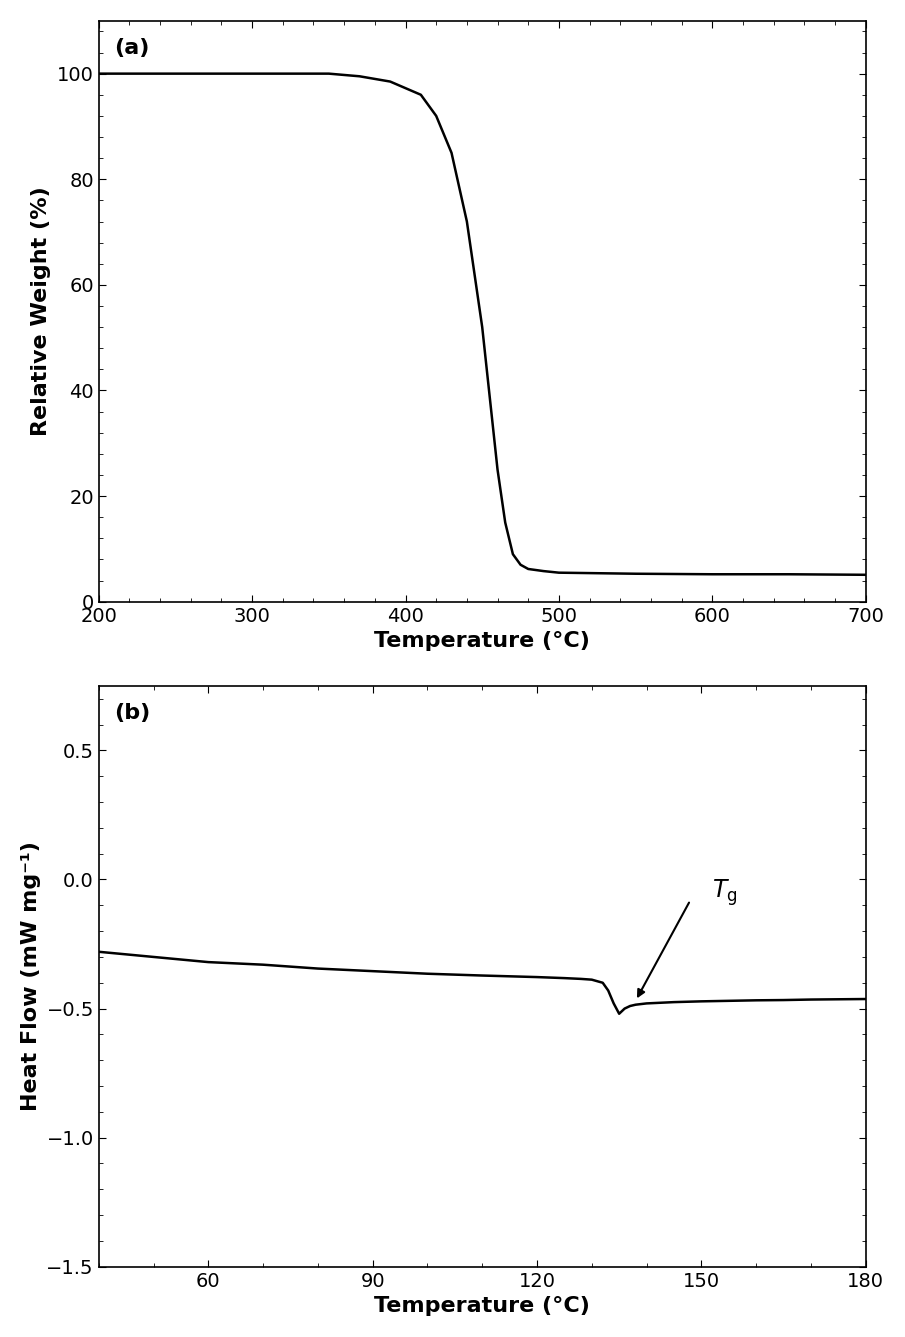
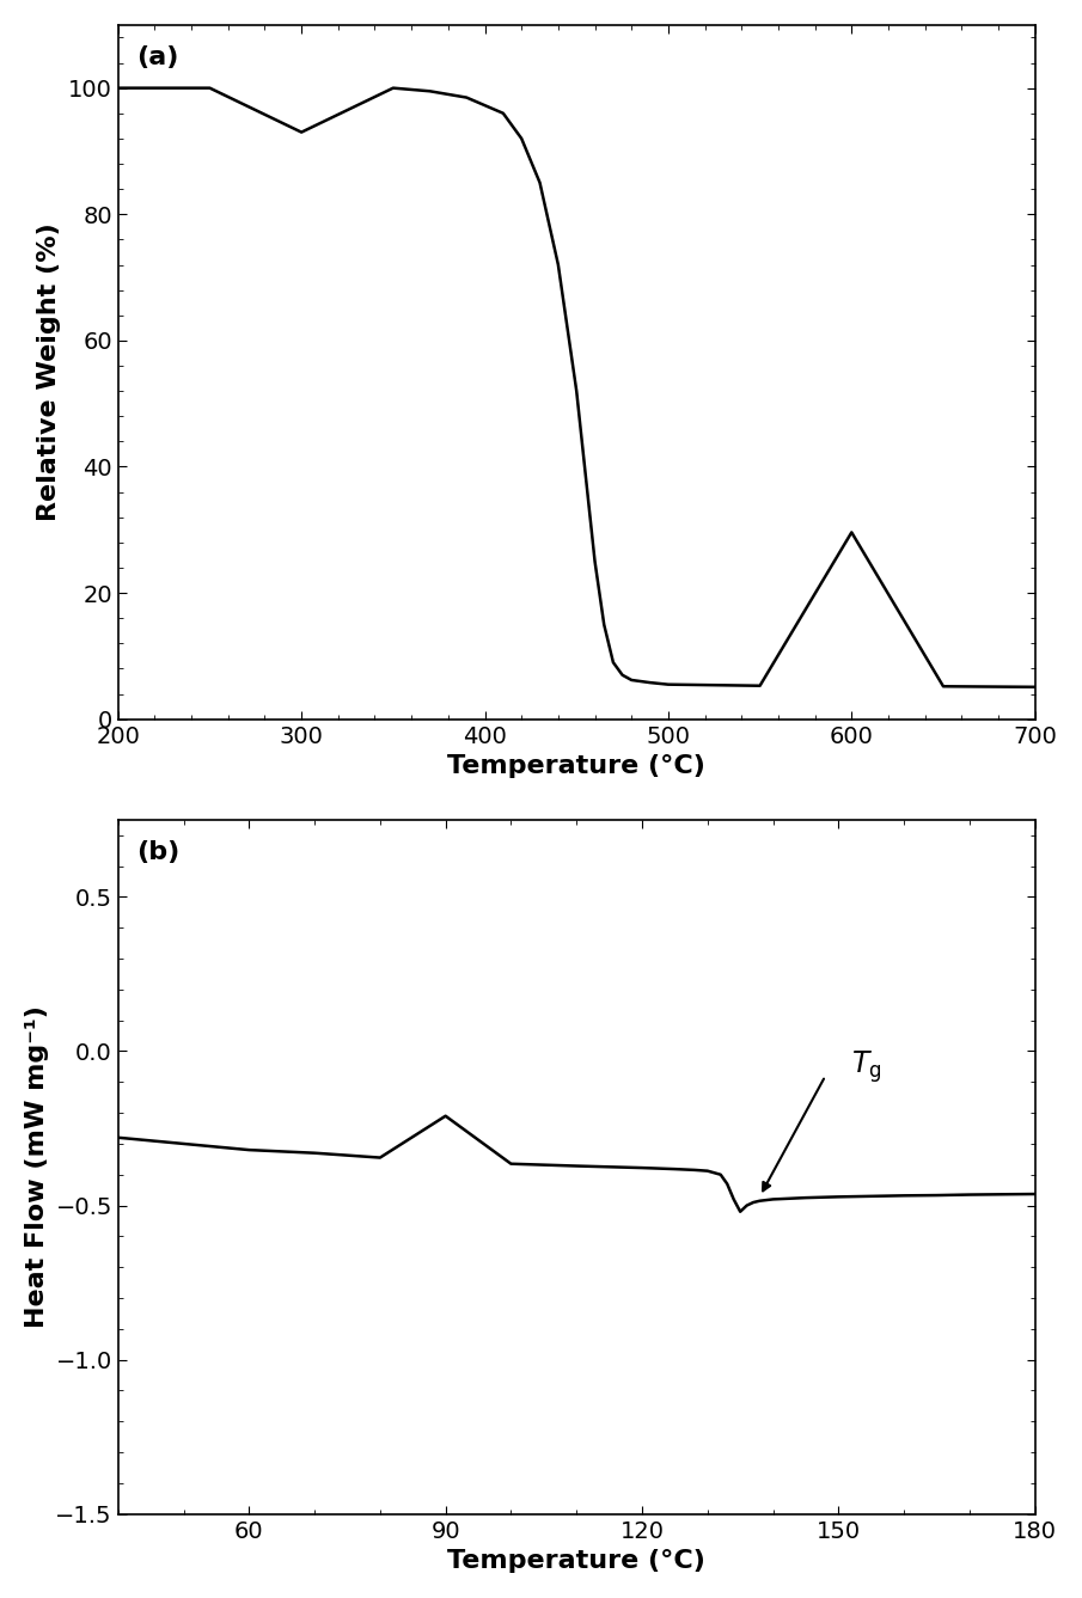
300: 100.0 -> 93.0
600: 5.2 -> 29.6
90: -0.355 -> -0.210
